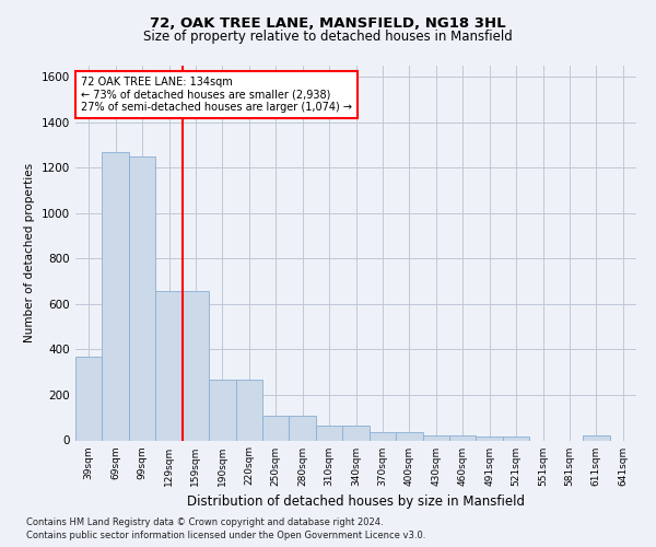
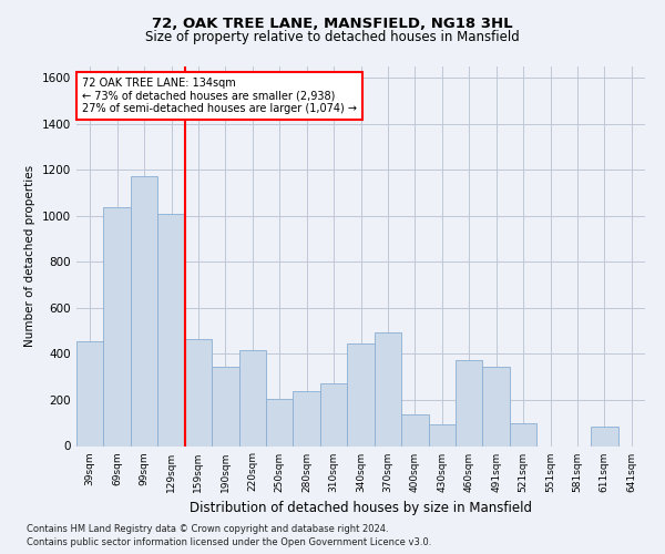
39sqm: 370 -> 455
69sqm: 1270 -> 1040
99sqm: 1250 -> 1175
129sqm: 660 -> 1010
159sqm: 660 -> 465
190sqm: 265 -> 345
220sqm: 265 -> 415
250sqm: 110 -> 205
280sqm: 110 -> 240
310sqm: 65 -> 270
340sqm: 65 -> 445
370sqm: 35 -> 495
400sqm: 35 -> 135
430sqm: 20 -> 95
460sqm: 20 -> 375
491sqm: 15 -> 345
521sqm: 15 -> 100
611sqm: 20 -> 85
